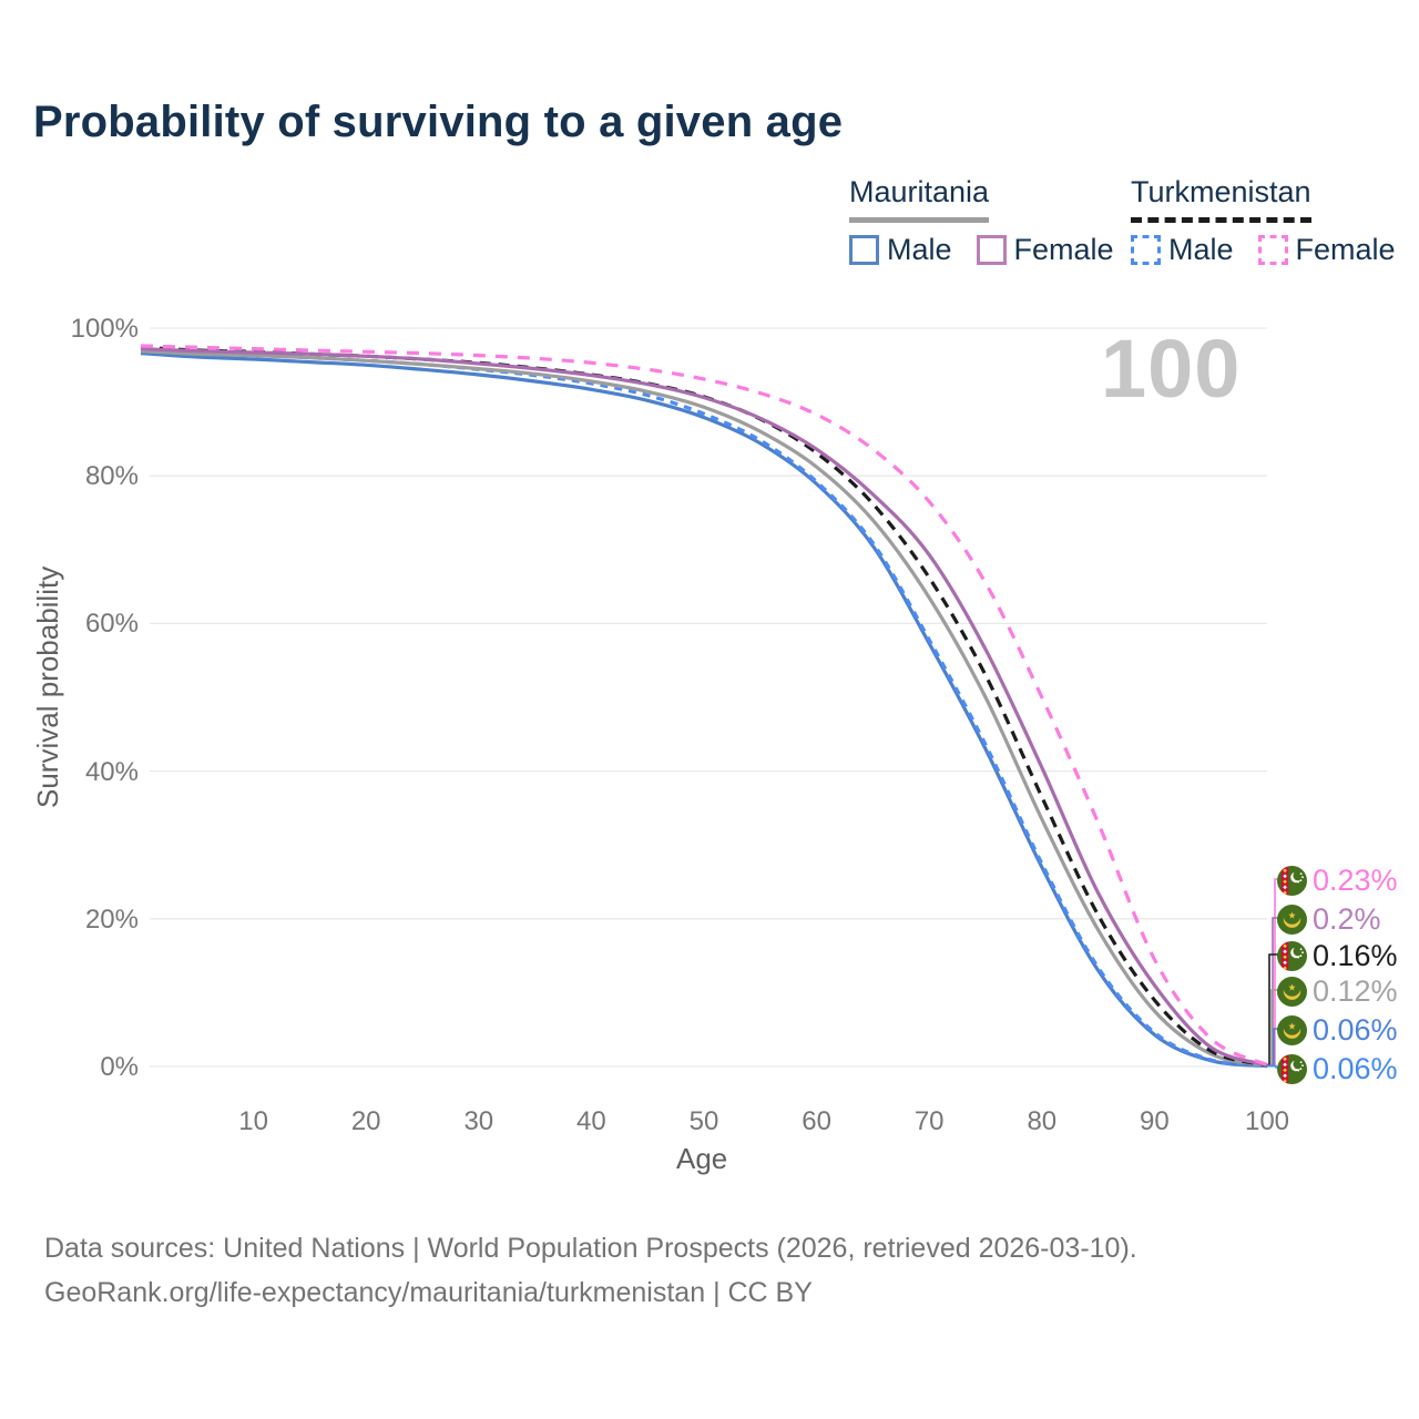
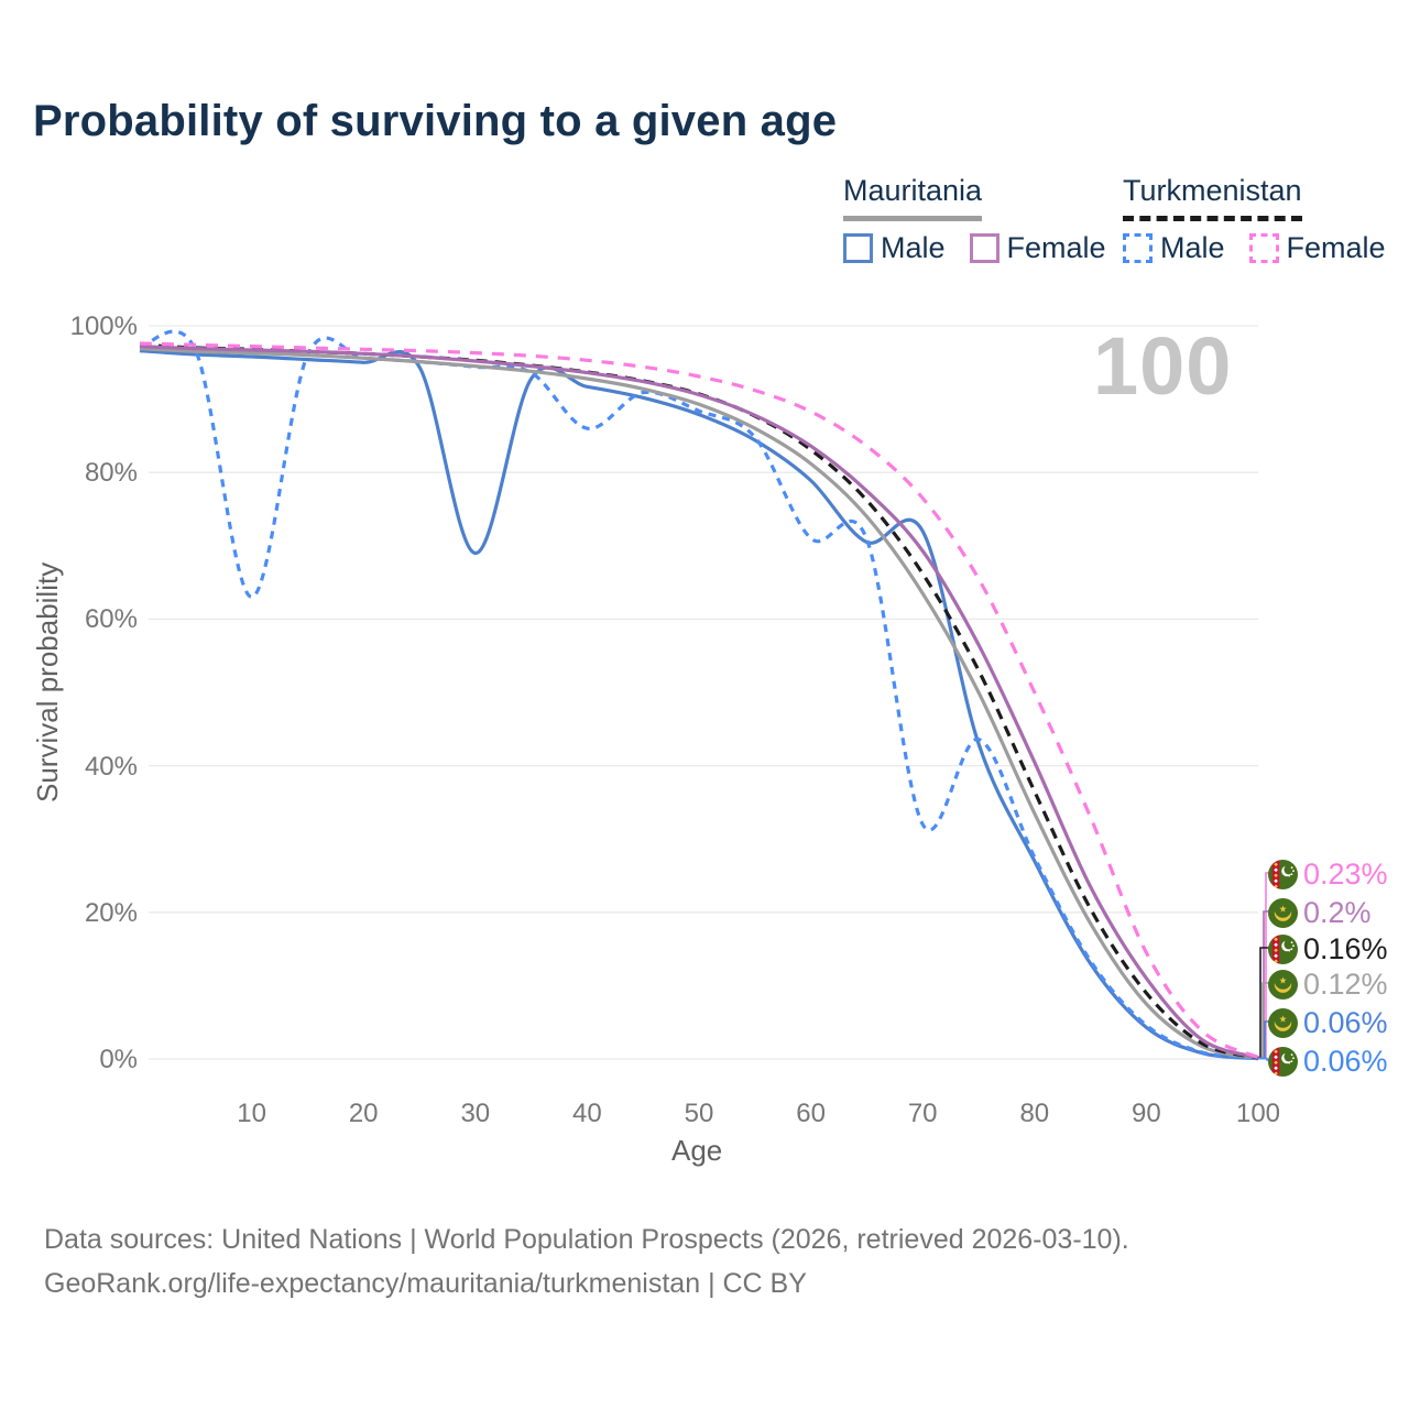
Turkmenistan Male/10: 96% -> 63%
Mauritania Male/30: 94% -> 69%
Turkmenistan Male/40: 92% -> 86%
Turkmenistan Male/60: 79% -> 71%
Mauritania Male/70: 57% -> 72%
Turkmenistan Male/70: 58% -> 32%
